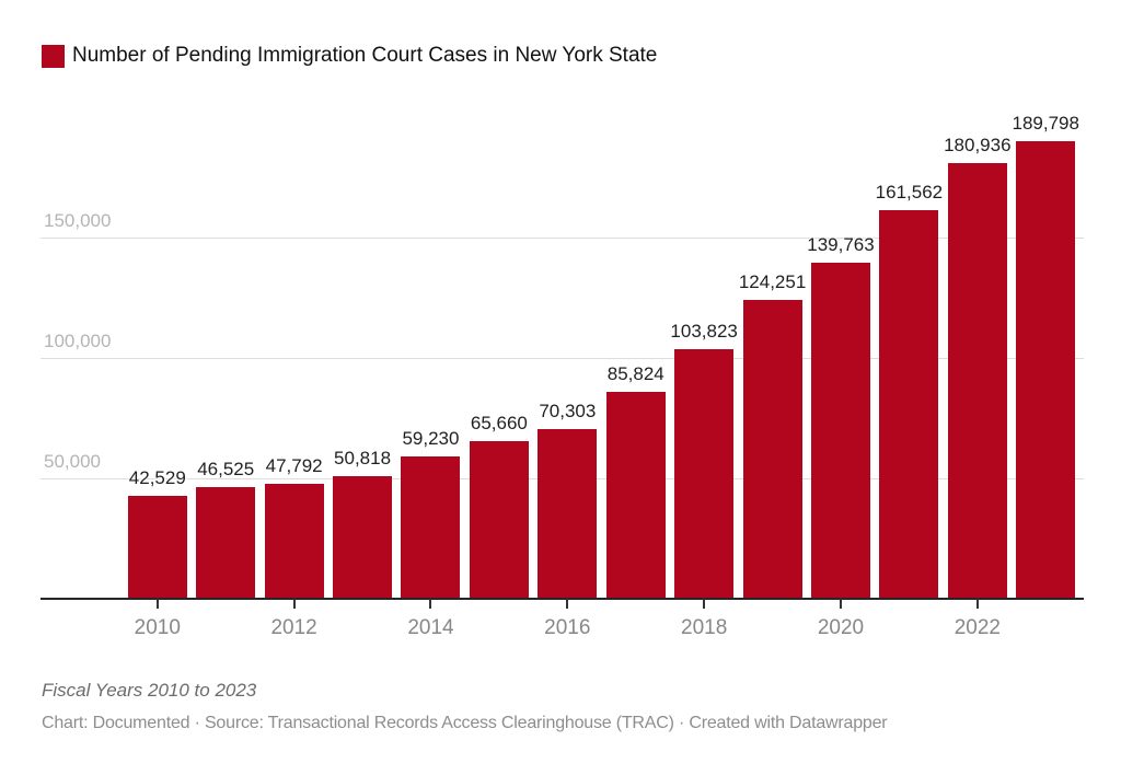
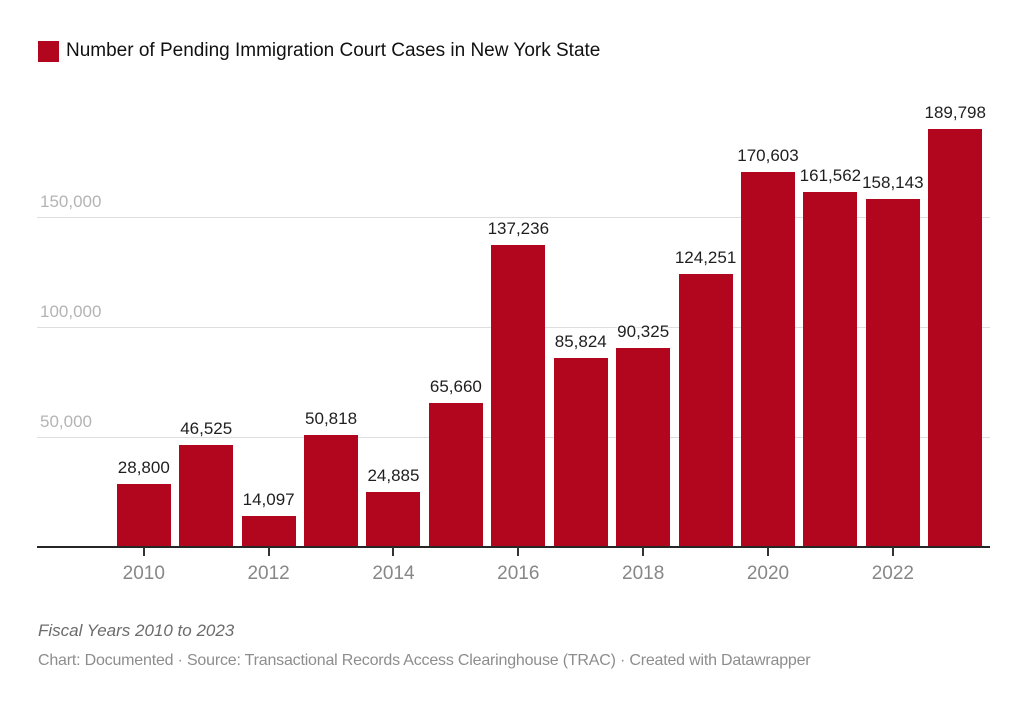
2010: 42,529 -> 28,800
2012: 47,792 -> 14,097
2014: 59,230 -> 24,885
2016: 70,303 -> 137,236
2018: 103,823 -> 90,325
2020: 139,763 -> 170,603
2022: 180,936 -> 158,143
